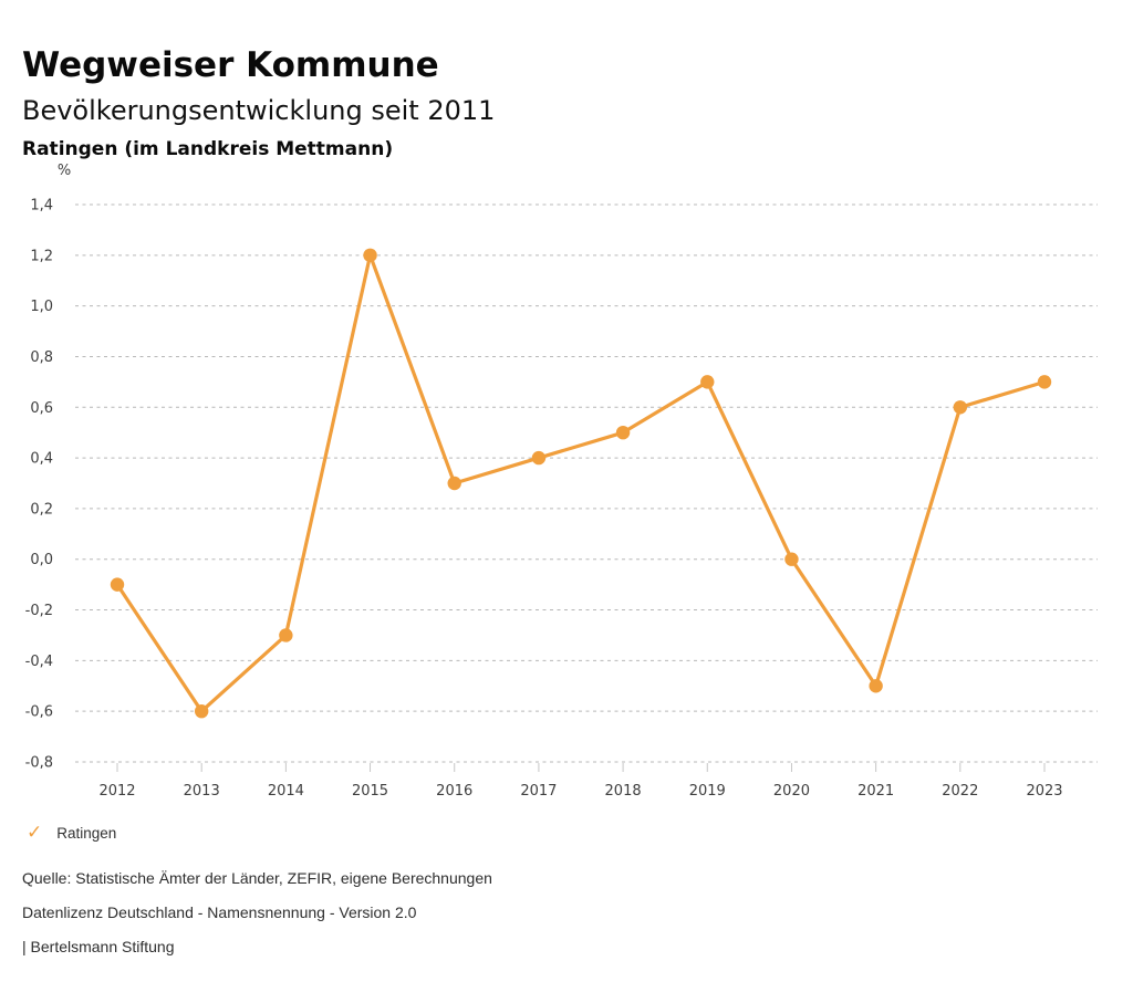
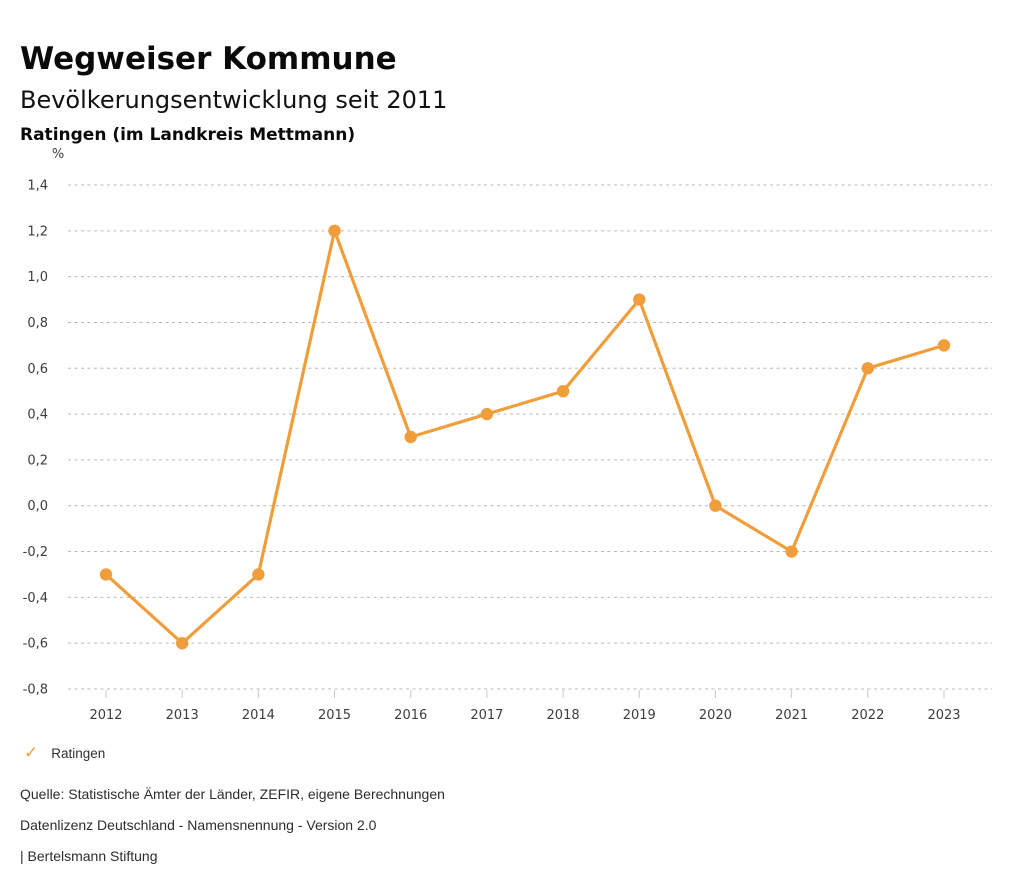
2012: -0,1 -> -0,3
2019: 0,7 -> 0,9
2021: -0,5 -> -0,2
